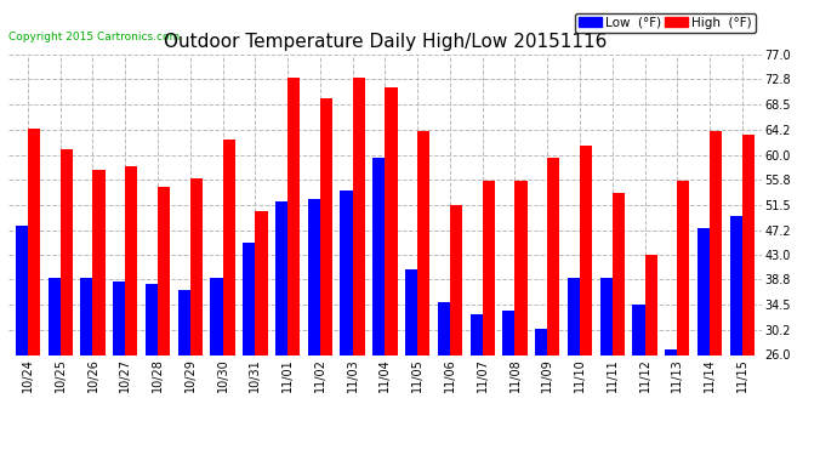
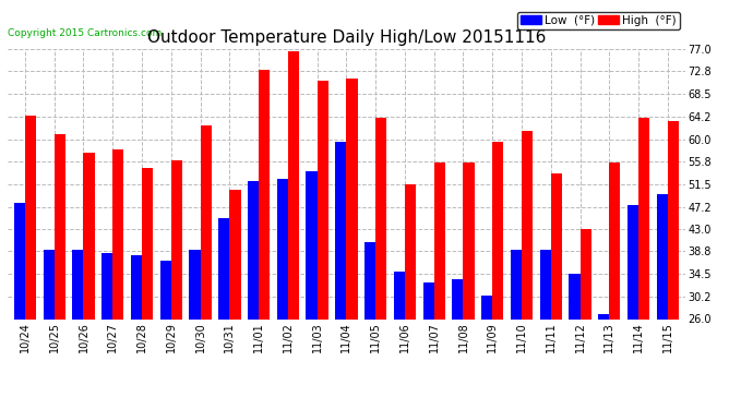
High (°F)/11/02: 69.5 -> 76.5
High (°F)/11/03: 73.0 -> 71.0
